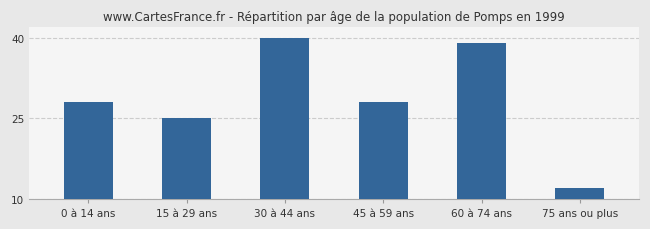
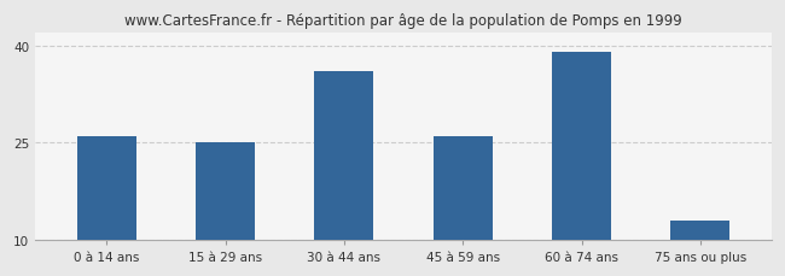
0 à 14 ans: 28 -> 26
30 à 44 ans: 40 -> 36
45 à 59 ans: 28 -> 26
75 ans ou plus: 12 -> 13
